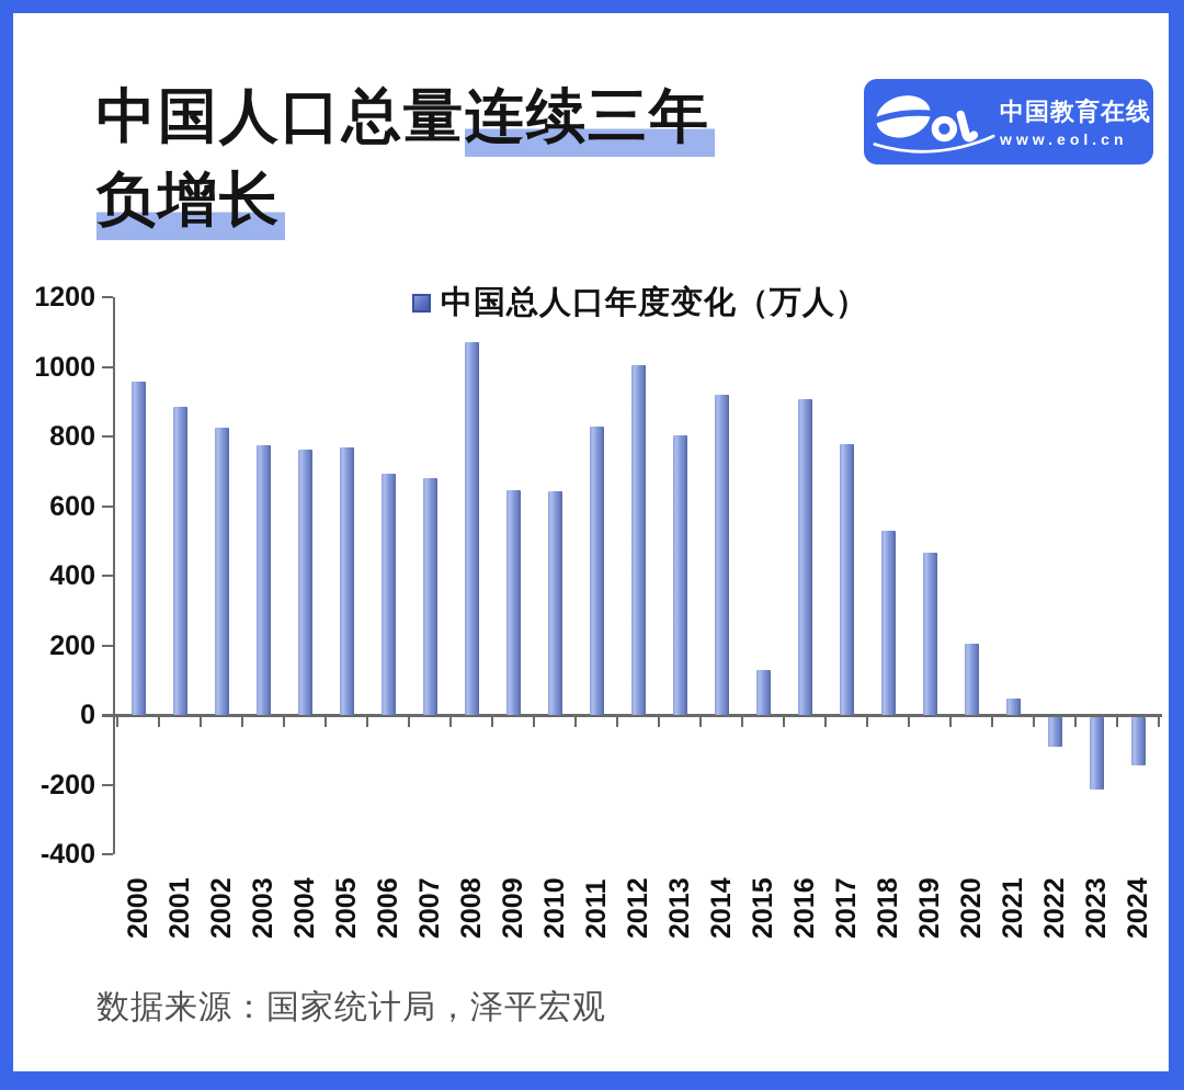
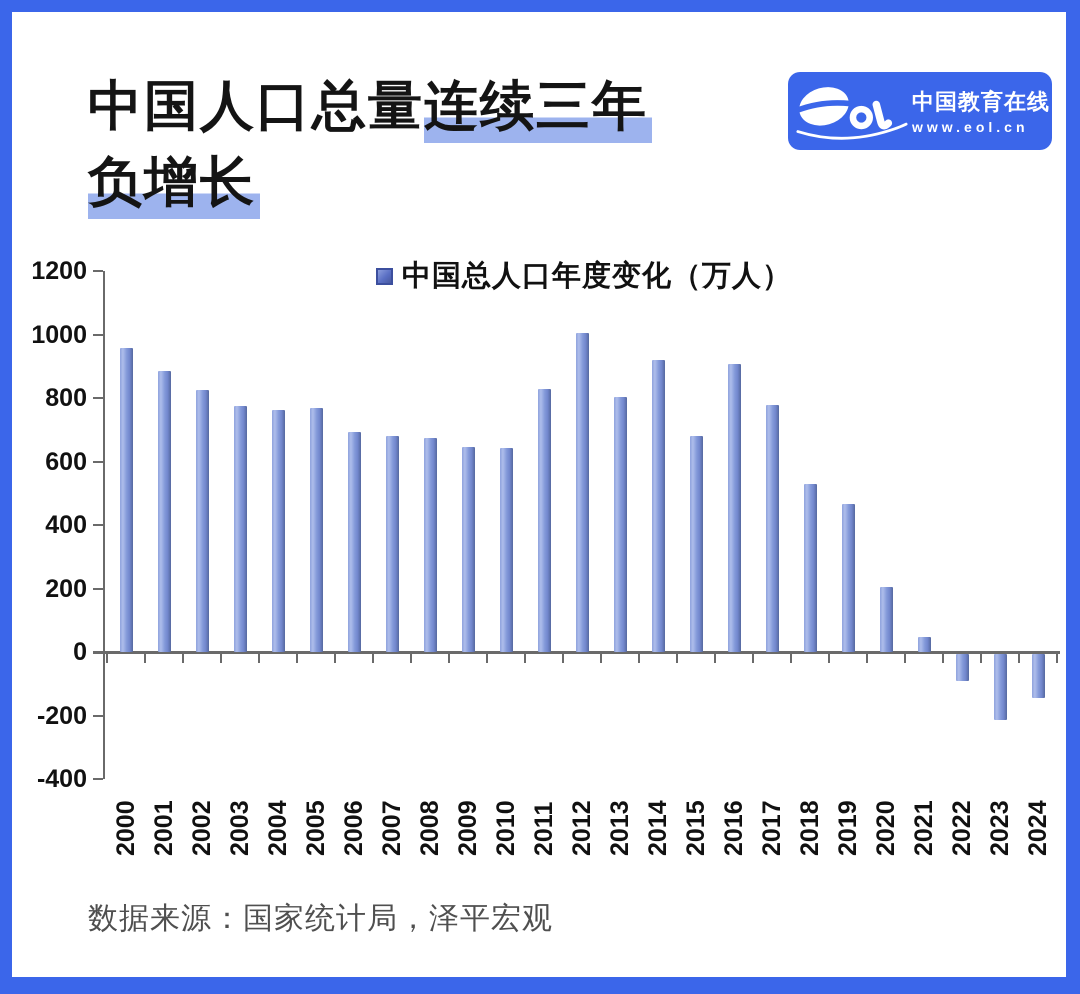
2008: 1070 -> 670
2015: 130 -> 680
